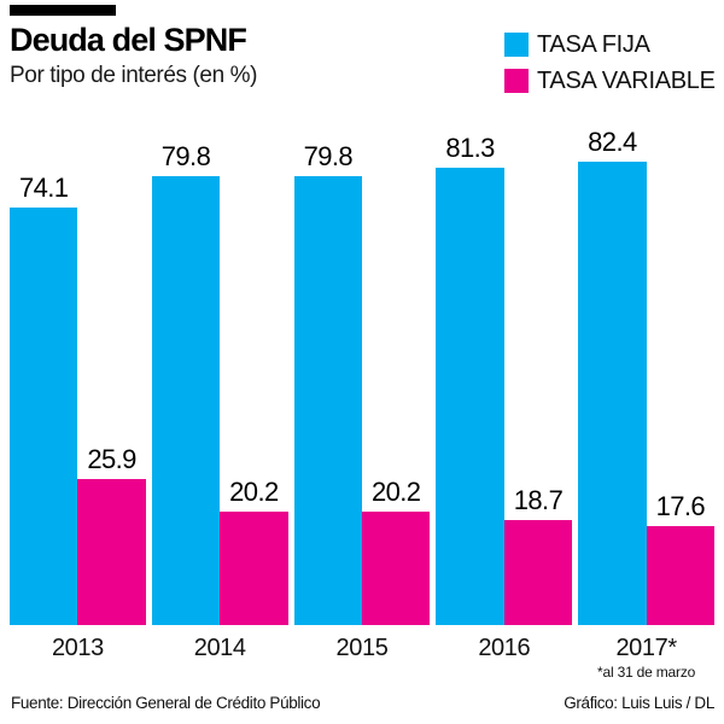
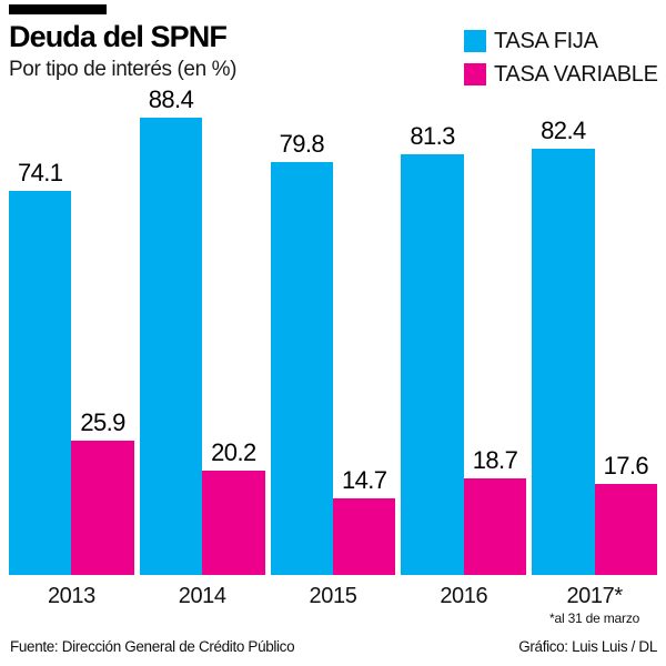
TASA FIJA/2014: 79.8 -> 88.4
TASA VARIABLE/2015: 20.2 -> 14.7
